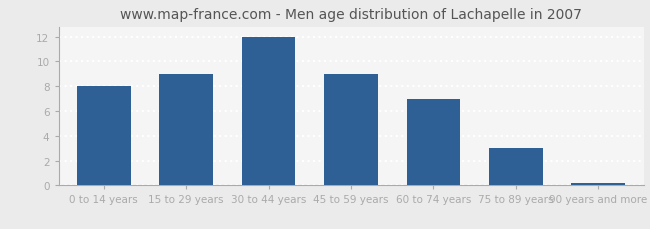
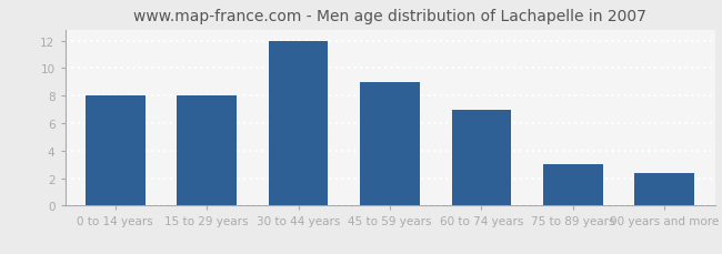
15 to 29 years: 9.0 -> 8.0
90 years and more: 0.1 -> 2.4
